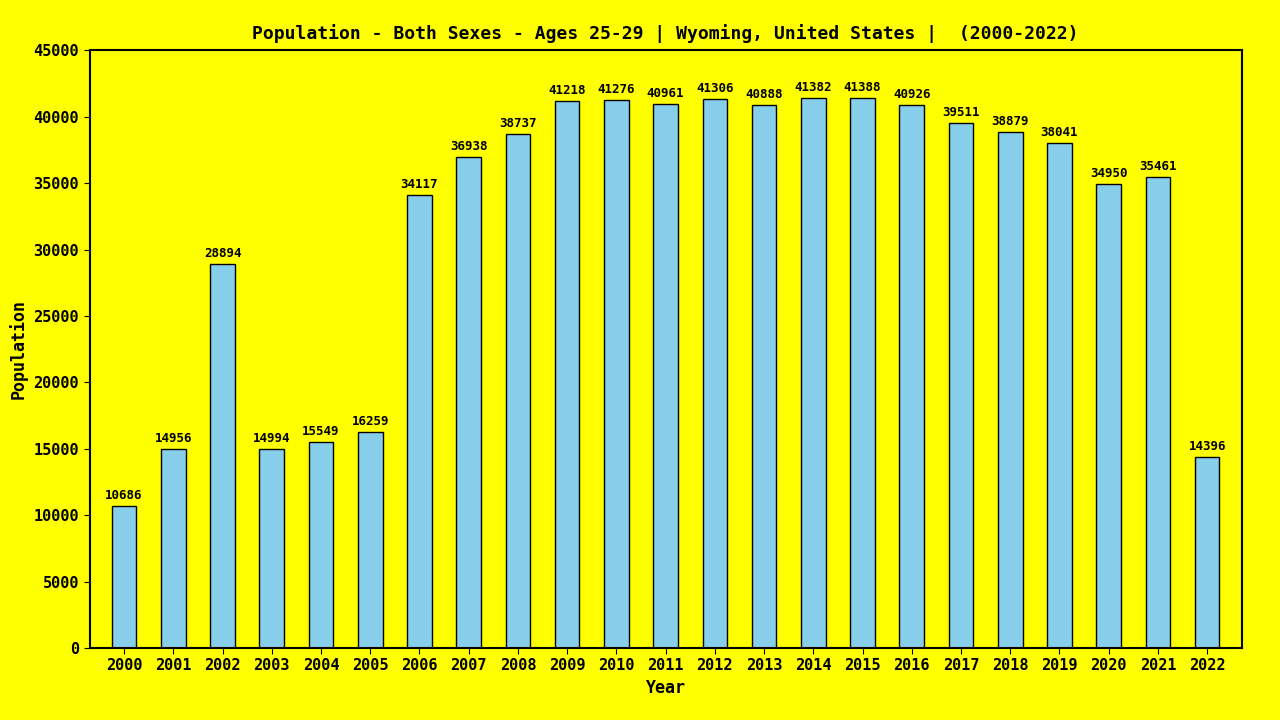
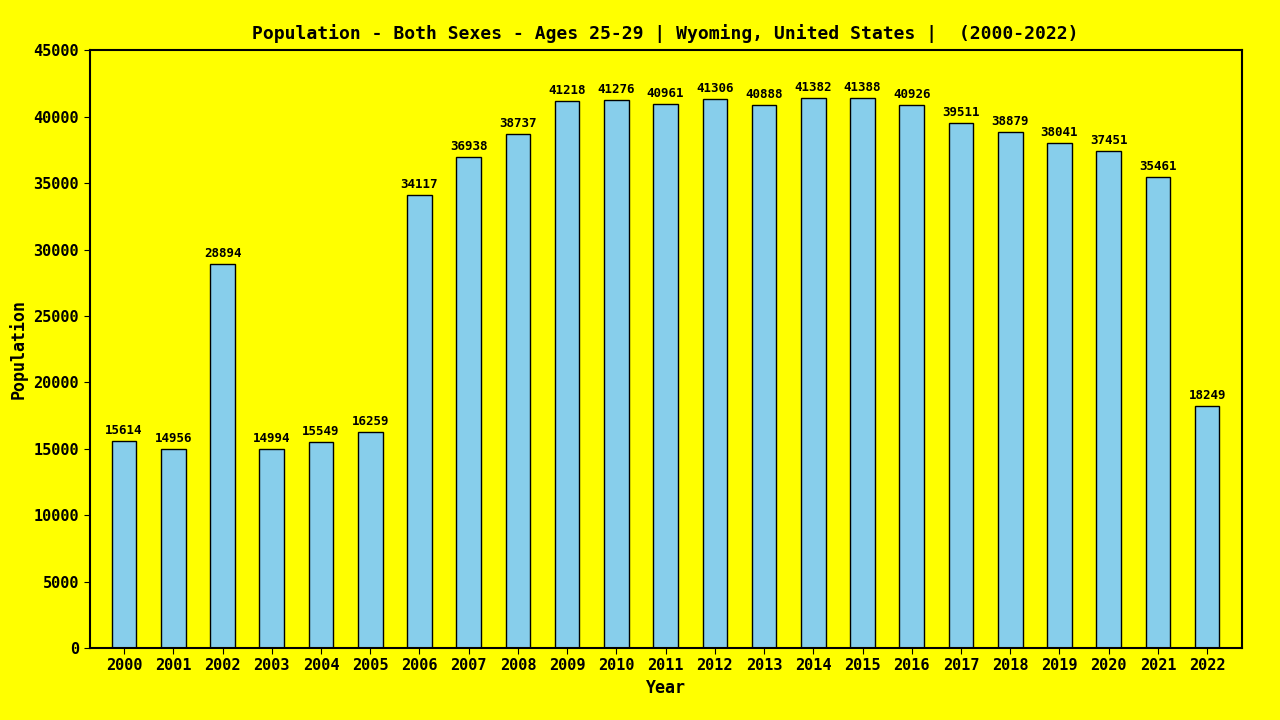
2000: 10686 -> 15614
2020: 34950 -> 37451
2022: 14396 -> 18249
